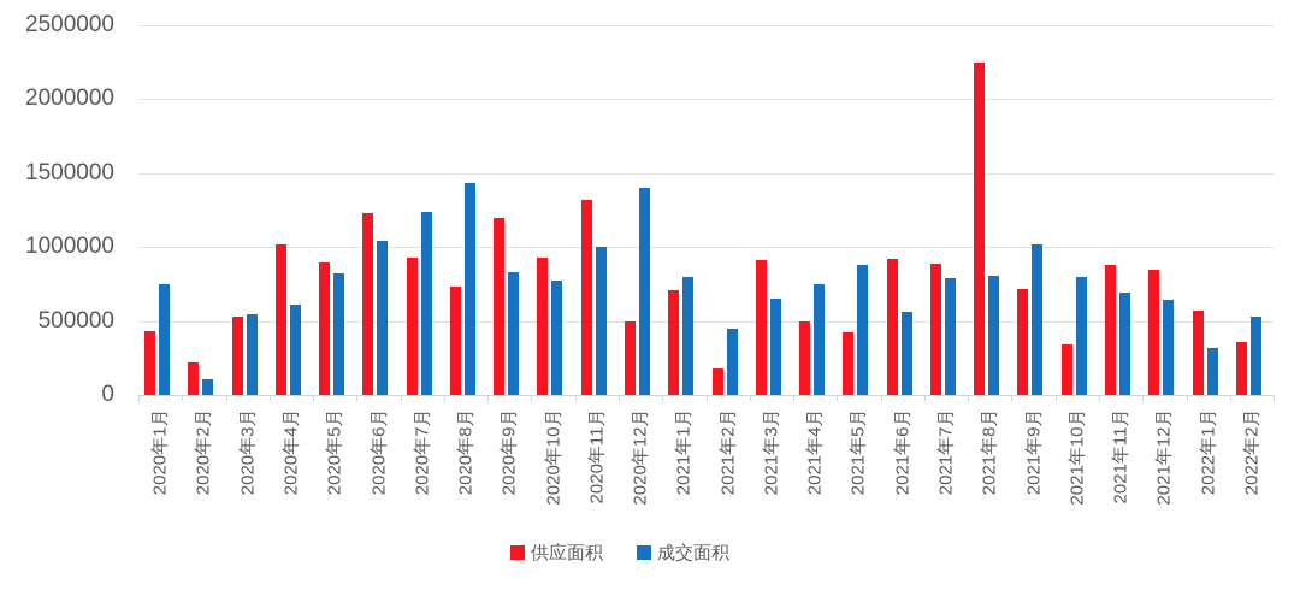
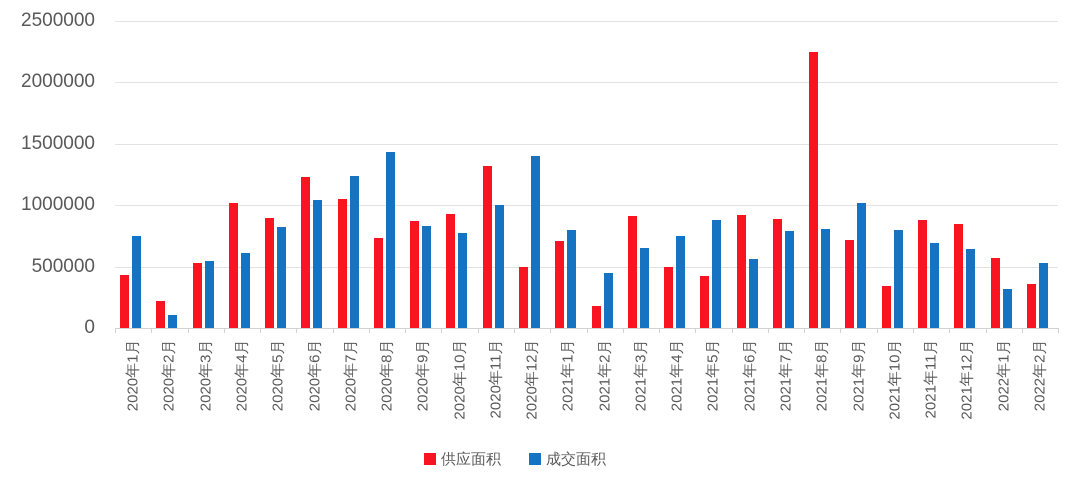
供应面积/2020年7月: 930000 -> 1050000
供应面积/2020年9月: 1200000 -> 870000
